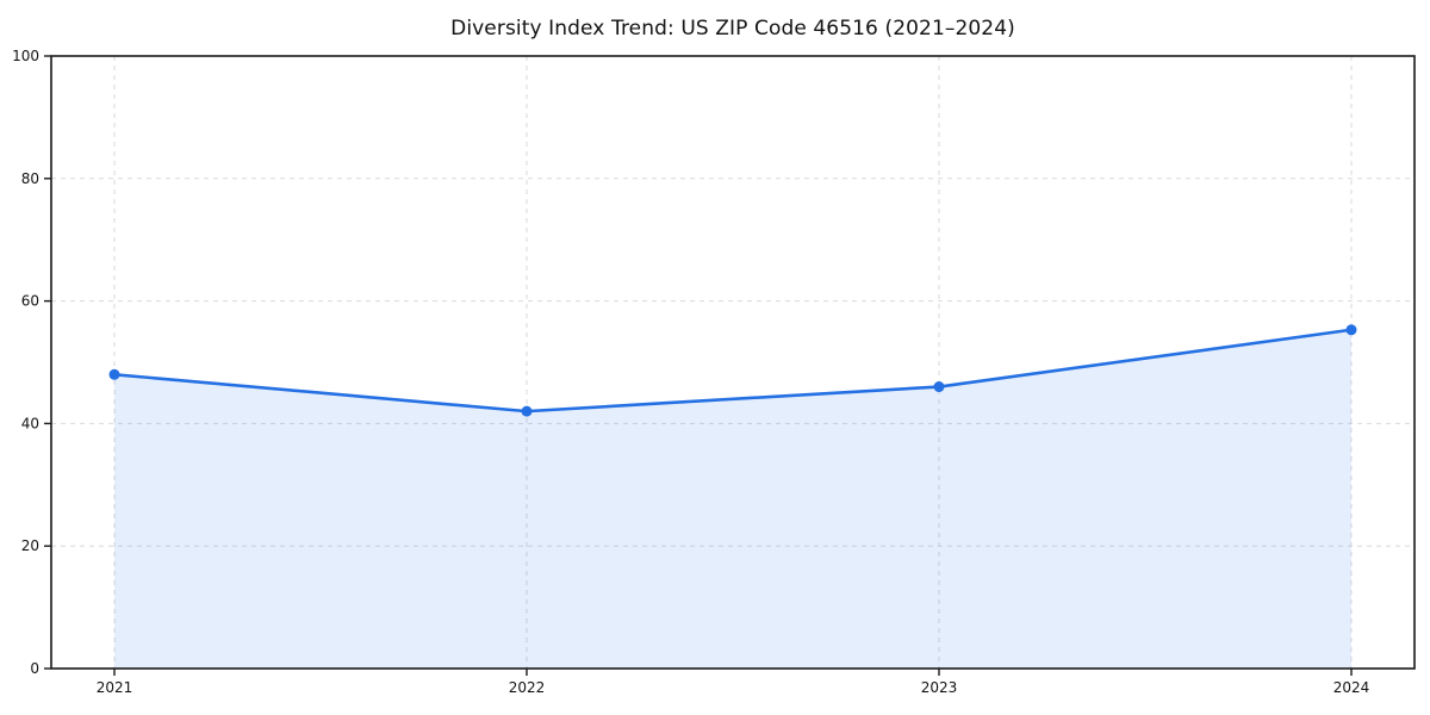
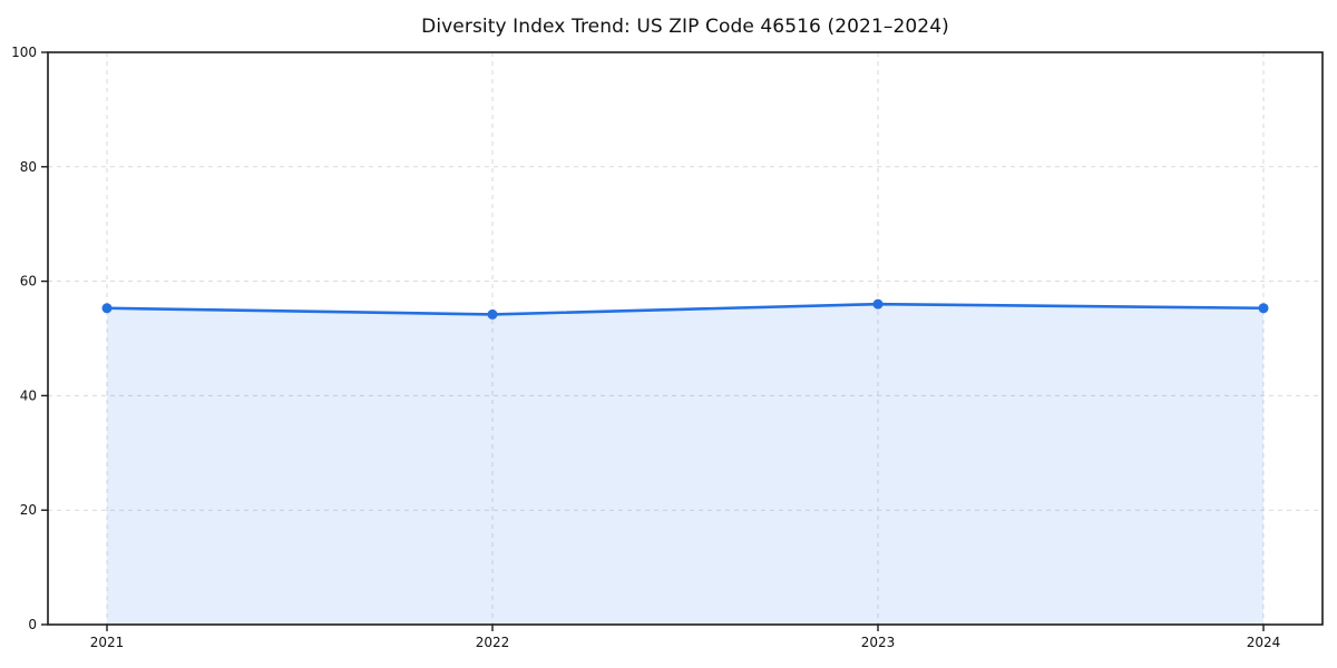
2021: 48 -> 55
2022: 42 -> 54
2023: 46 -> 56
